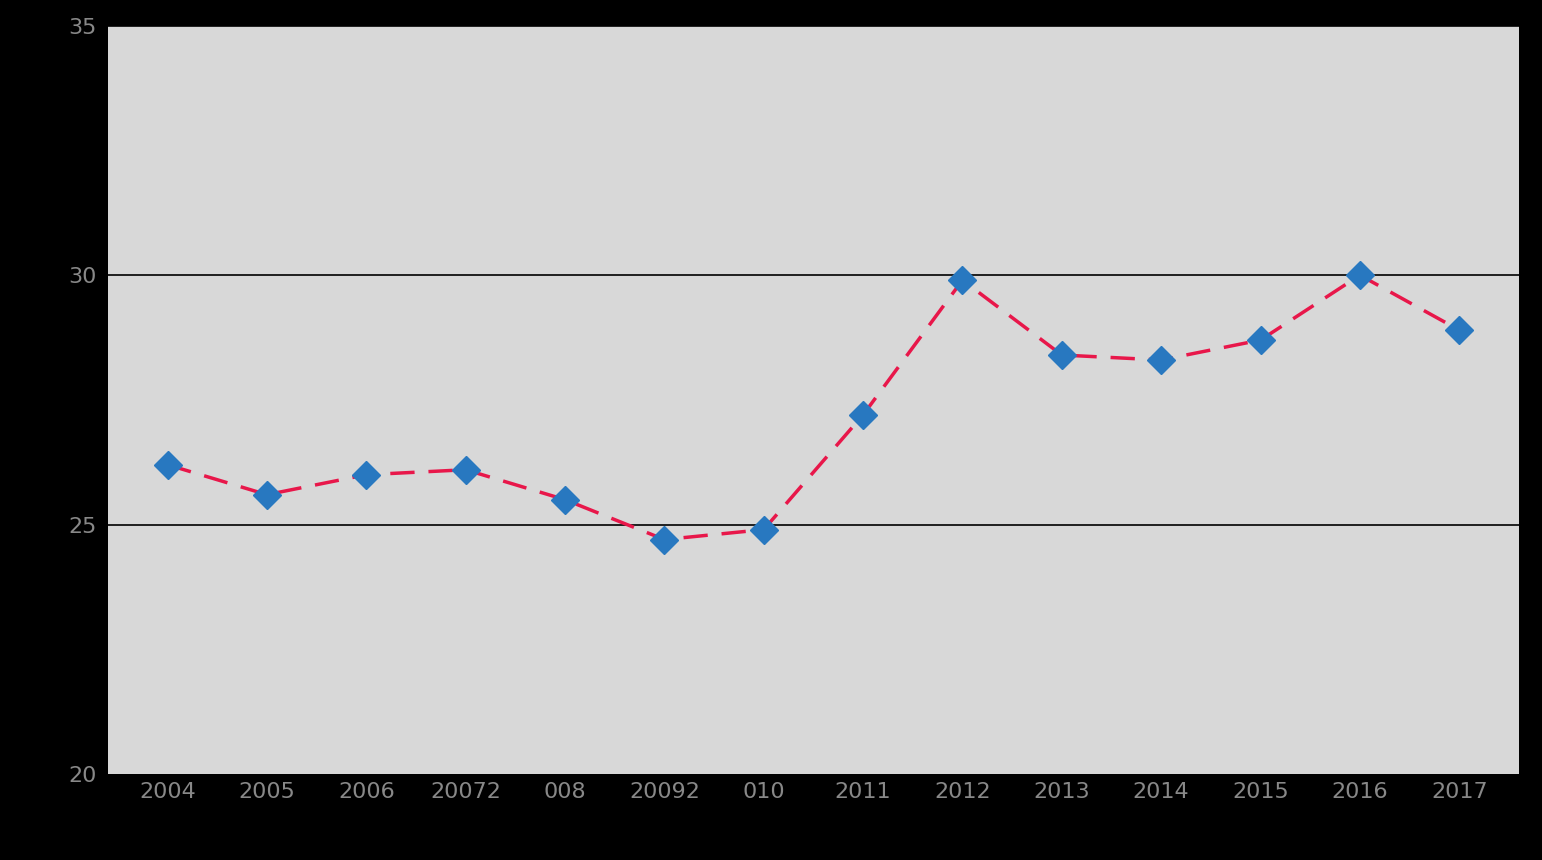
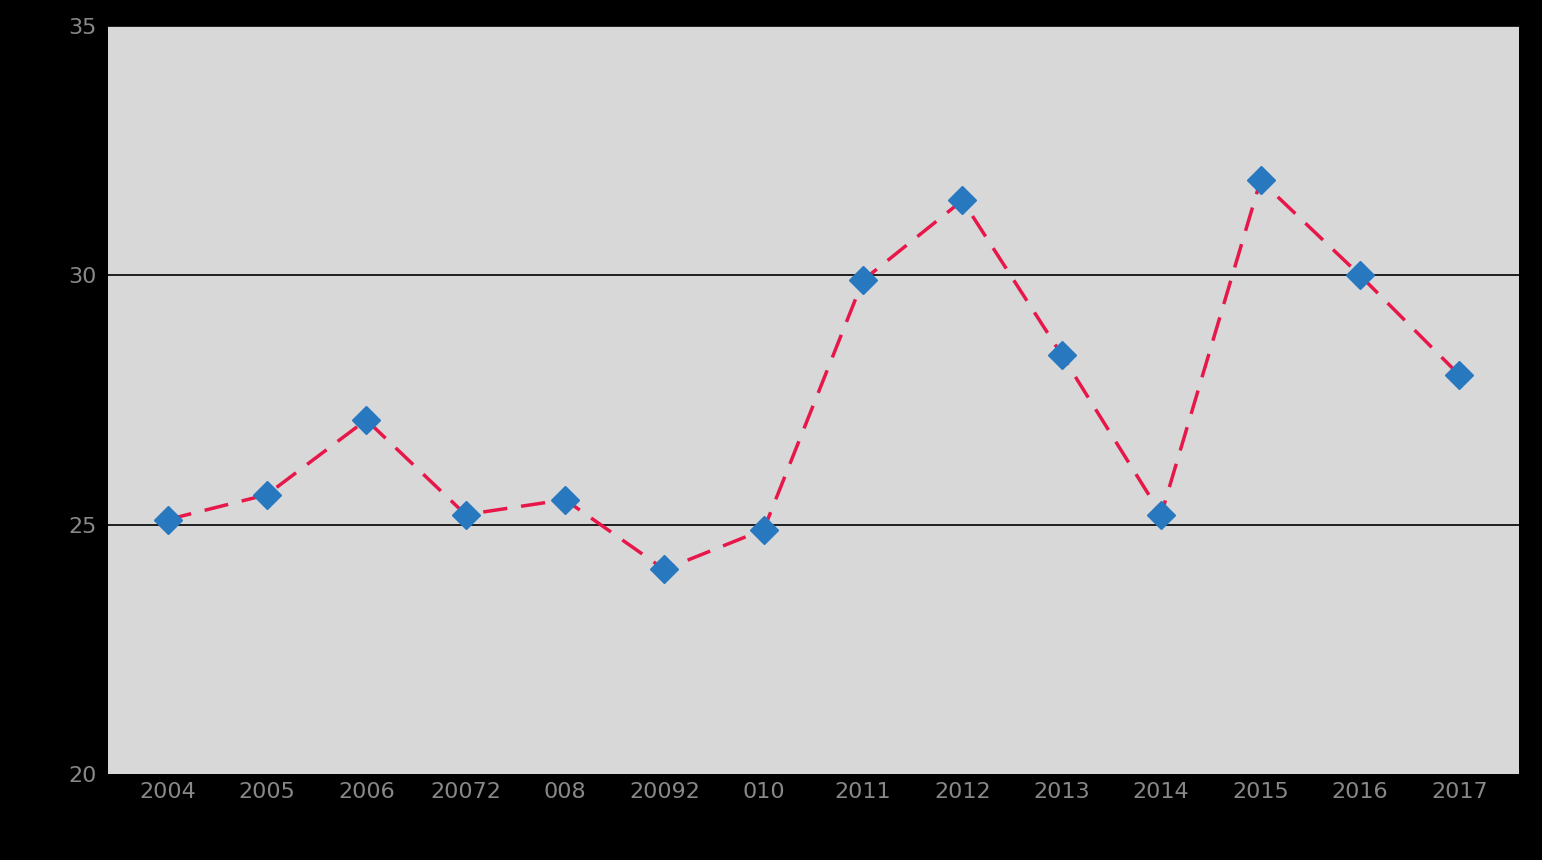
2004: 26.2 -> 25.1
2006: 26.0 -> 27.1
20072: 26.1 -> 25.2
20092: 24.7 -> 24.1
2011: 27.2 -> 29.9
2012: 29.9 -> 31.5
2014: 28.3 -> 25.2
2015: 28.7 -> 31.9
2017: 28.9 -> 28.0
